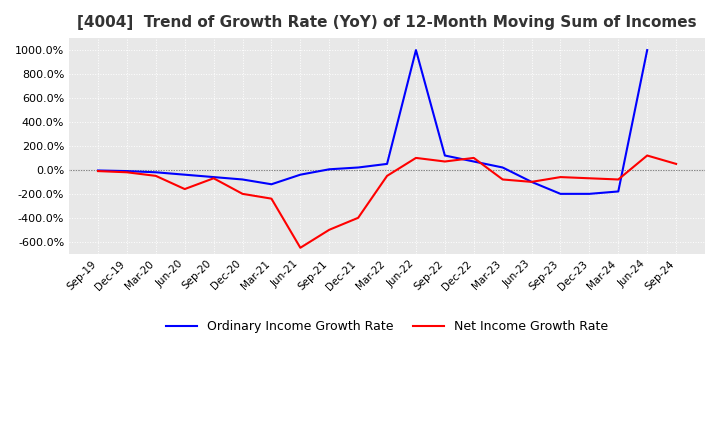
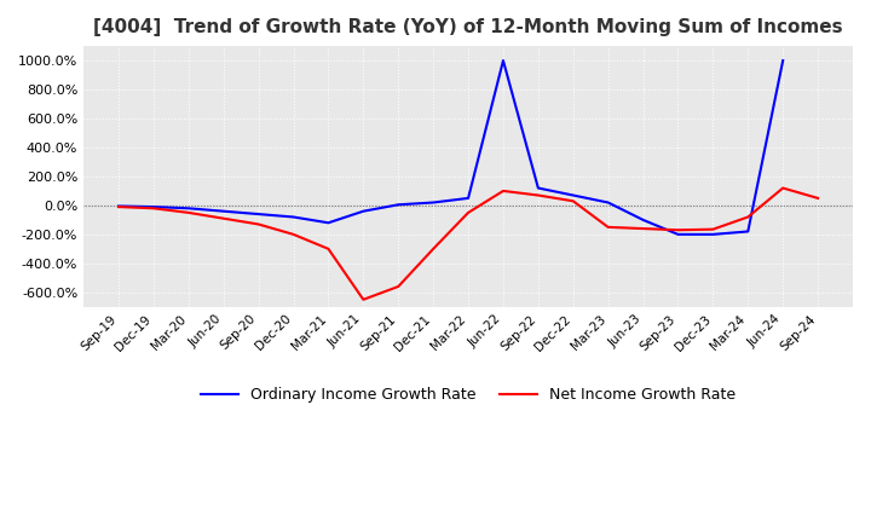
Net Income Growth Rate/Jun-20: -160% -> -90%
Net Income Growth Rate/Sep-20: -70% -> -130%
Net Income Growth Rate/Mar-21: -240% -> -300%
Net Income Growth Rate/Sep-21: -500% -> -560%
Net Income Growth Rate/Dec-21: -400% -> -300%
Net Income Growth Rate/Dec-22: 100% -> 30%
Net Income Growth Rate/Mar-23: -80% -> -150%
Net Income Growth Rate/Jun-23: -100% -> -160%
Net Income Growth Rate/Sep-23: -60% -> -170%
Net Income Growth Rate/Dec-23: -70% -> -160%
